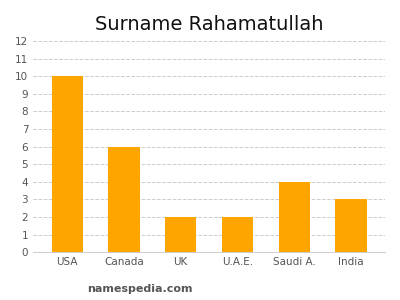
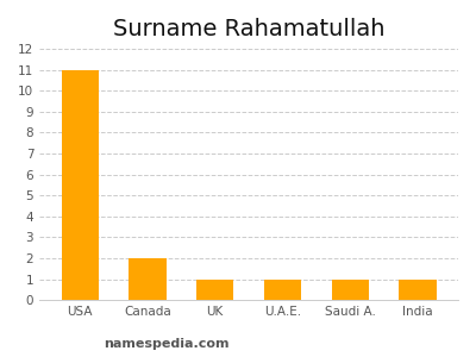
USA: 10 -> 11
Canada: 6 -> 2
UK: 2 -> 1
U.A.E.: 2 -> 1
Saudi A.: 4 -> 1
India: 3 -> 1
